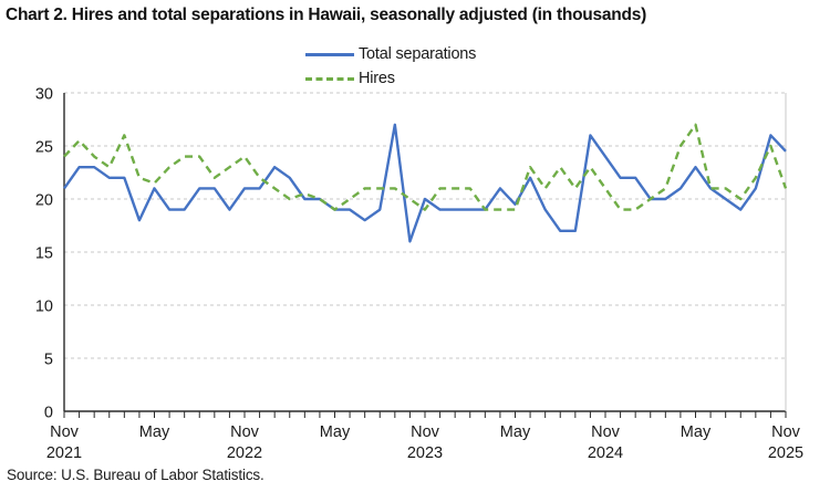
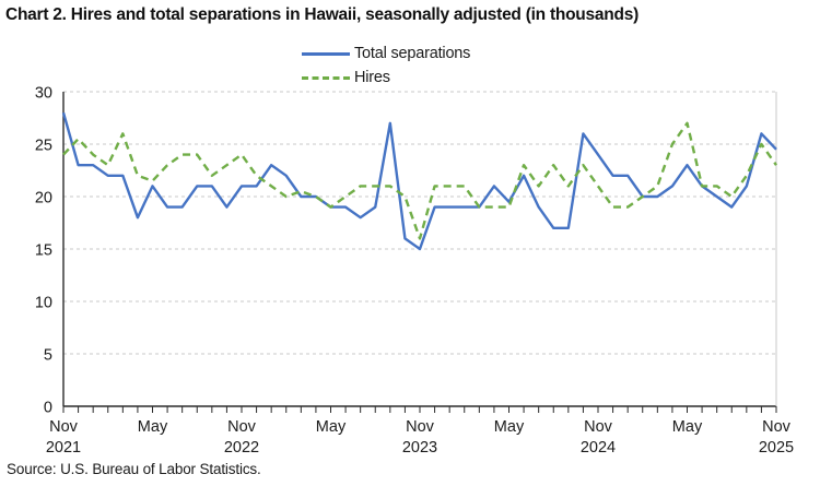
Total separations/Nov 2021: 21 -> 28
Total separations/Nov 2023: 20 -> 15
Hires/Nov 2023: 19 -> 16
Hires/Nov 2025: 21 -> 23
